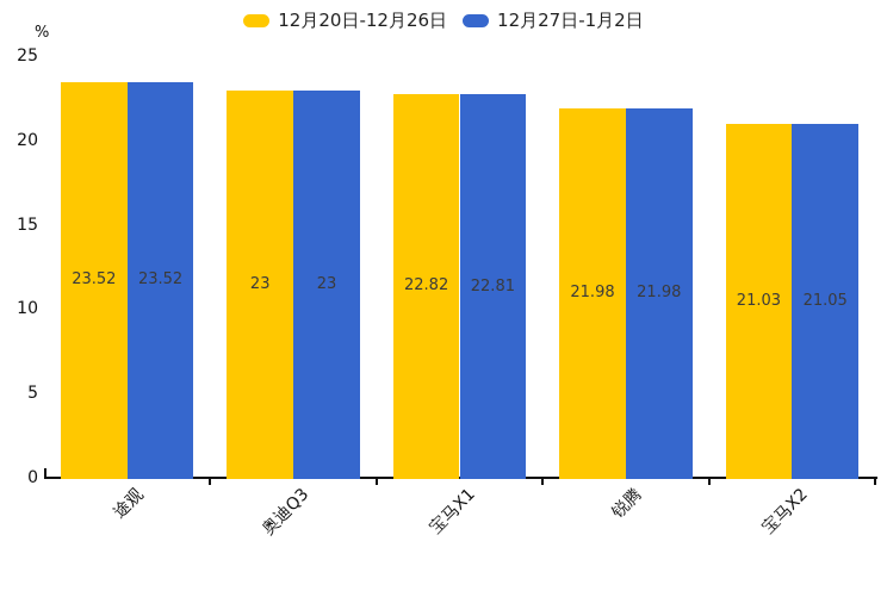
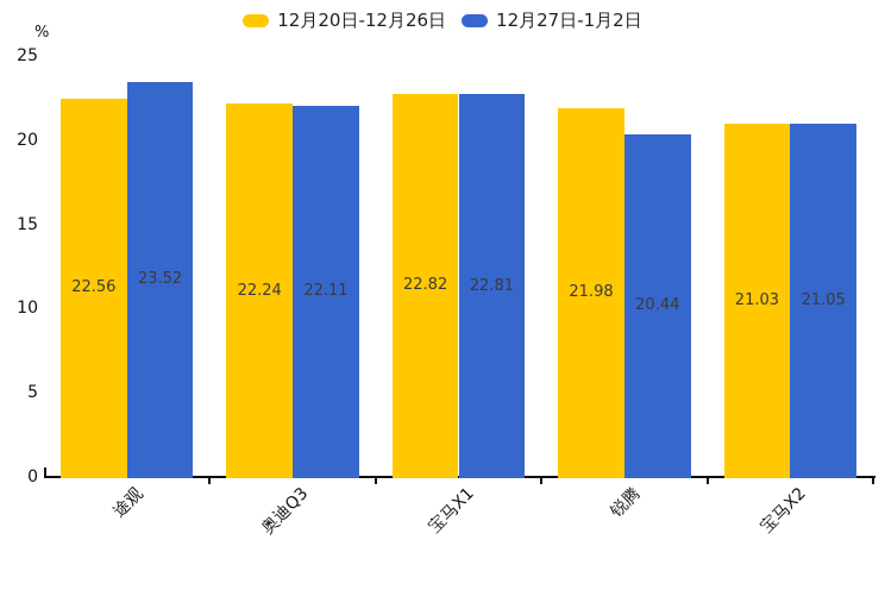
12月20日-12月26日/途观: 23.52 -> 22.56
12月20日-12月26日/奥迪Q3: 23 -> 22.24
12月27日-1月2日/奥迪Q3: 23 -> 22.11
12月27日-1月2日/锐腾: 21.98 -> 20.44
